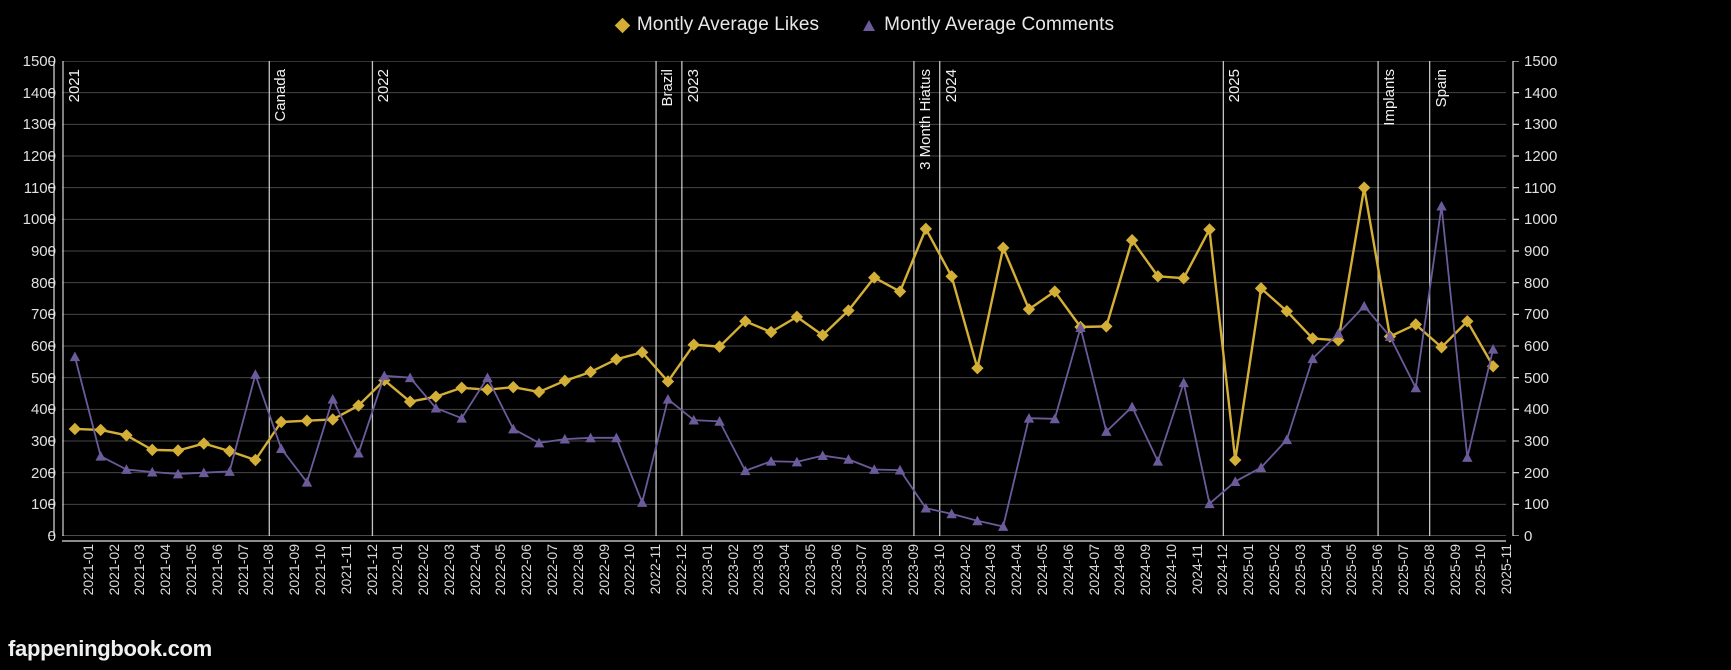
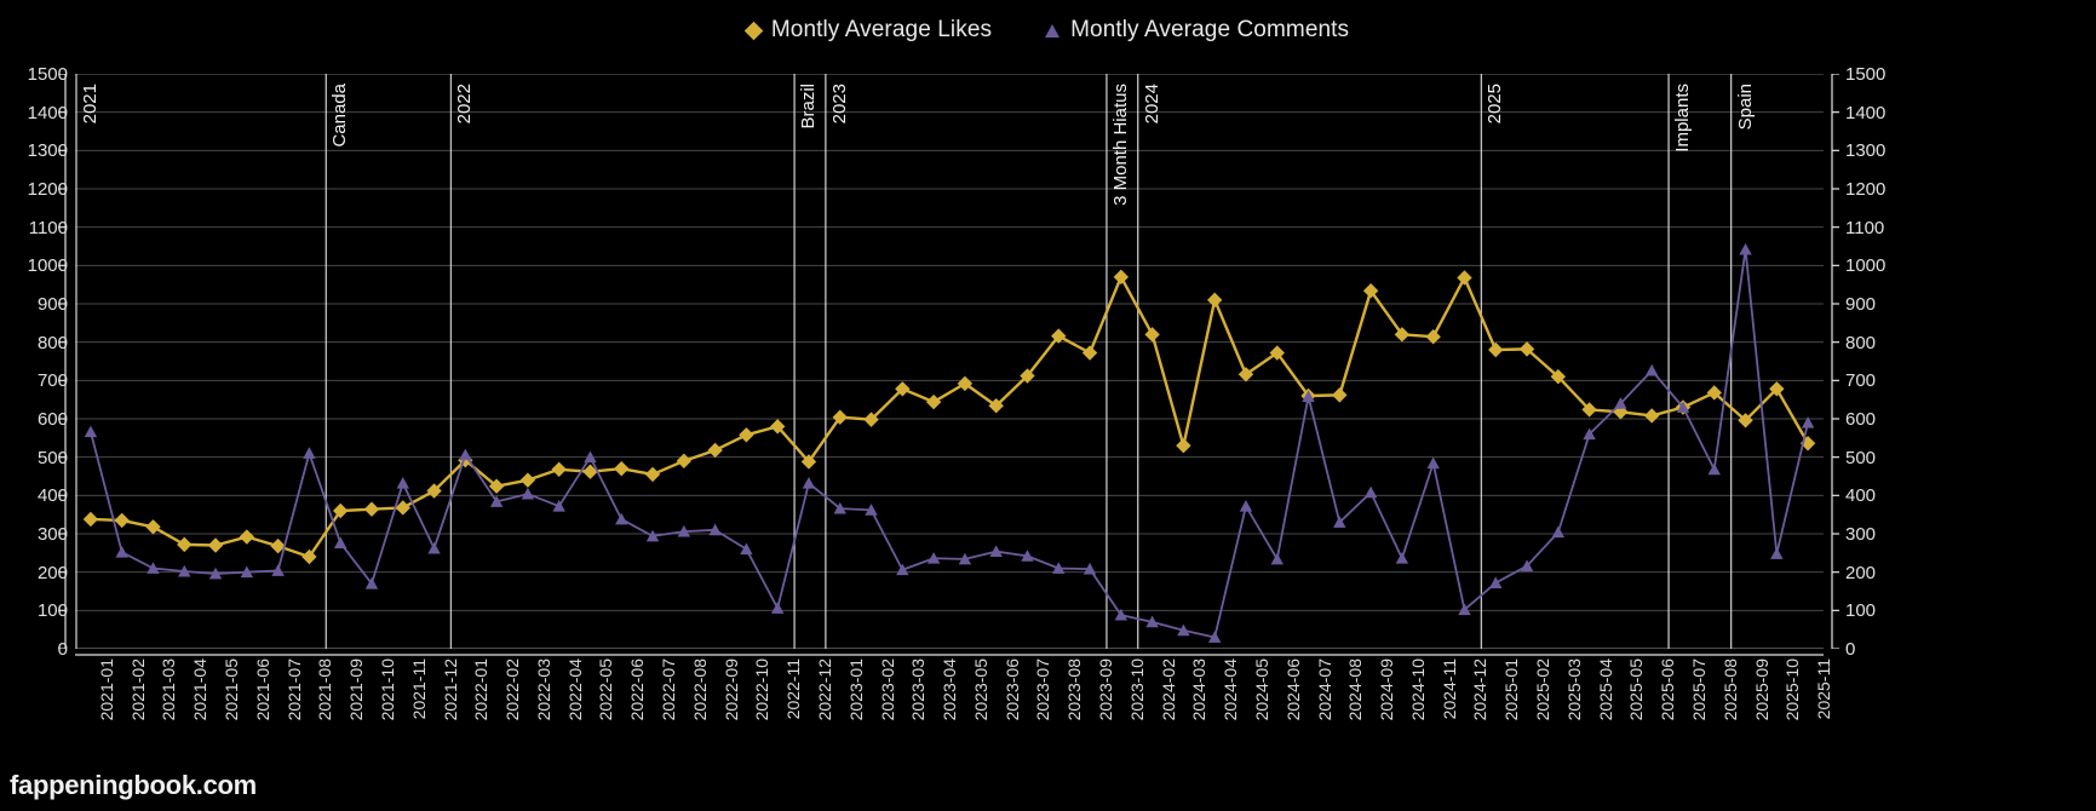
Montly Average Comments/2022-02: 500 -> 380
Montly Average Comments/2022-10: 310 -> 260
Montly Average Comments/2024-06: 370 -> 230
Montly Average Likes/2025-01: 240 -> 780
Montly Average Likes/2025-06: 1100 -> 610
